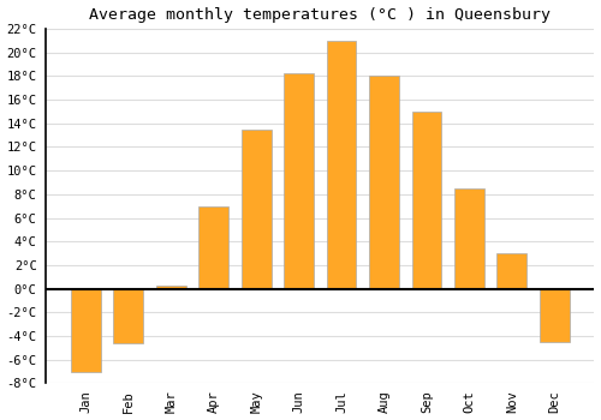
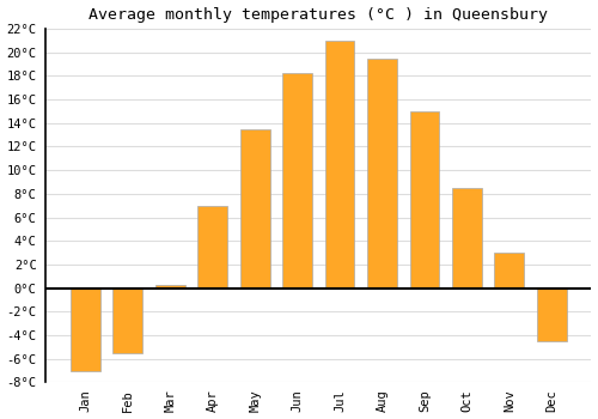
Feb: -4.6°C -> -5.5°C
Aug: 18.0°C -> 19.5°C
